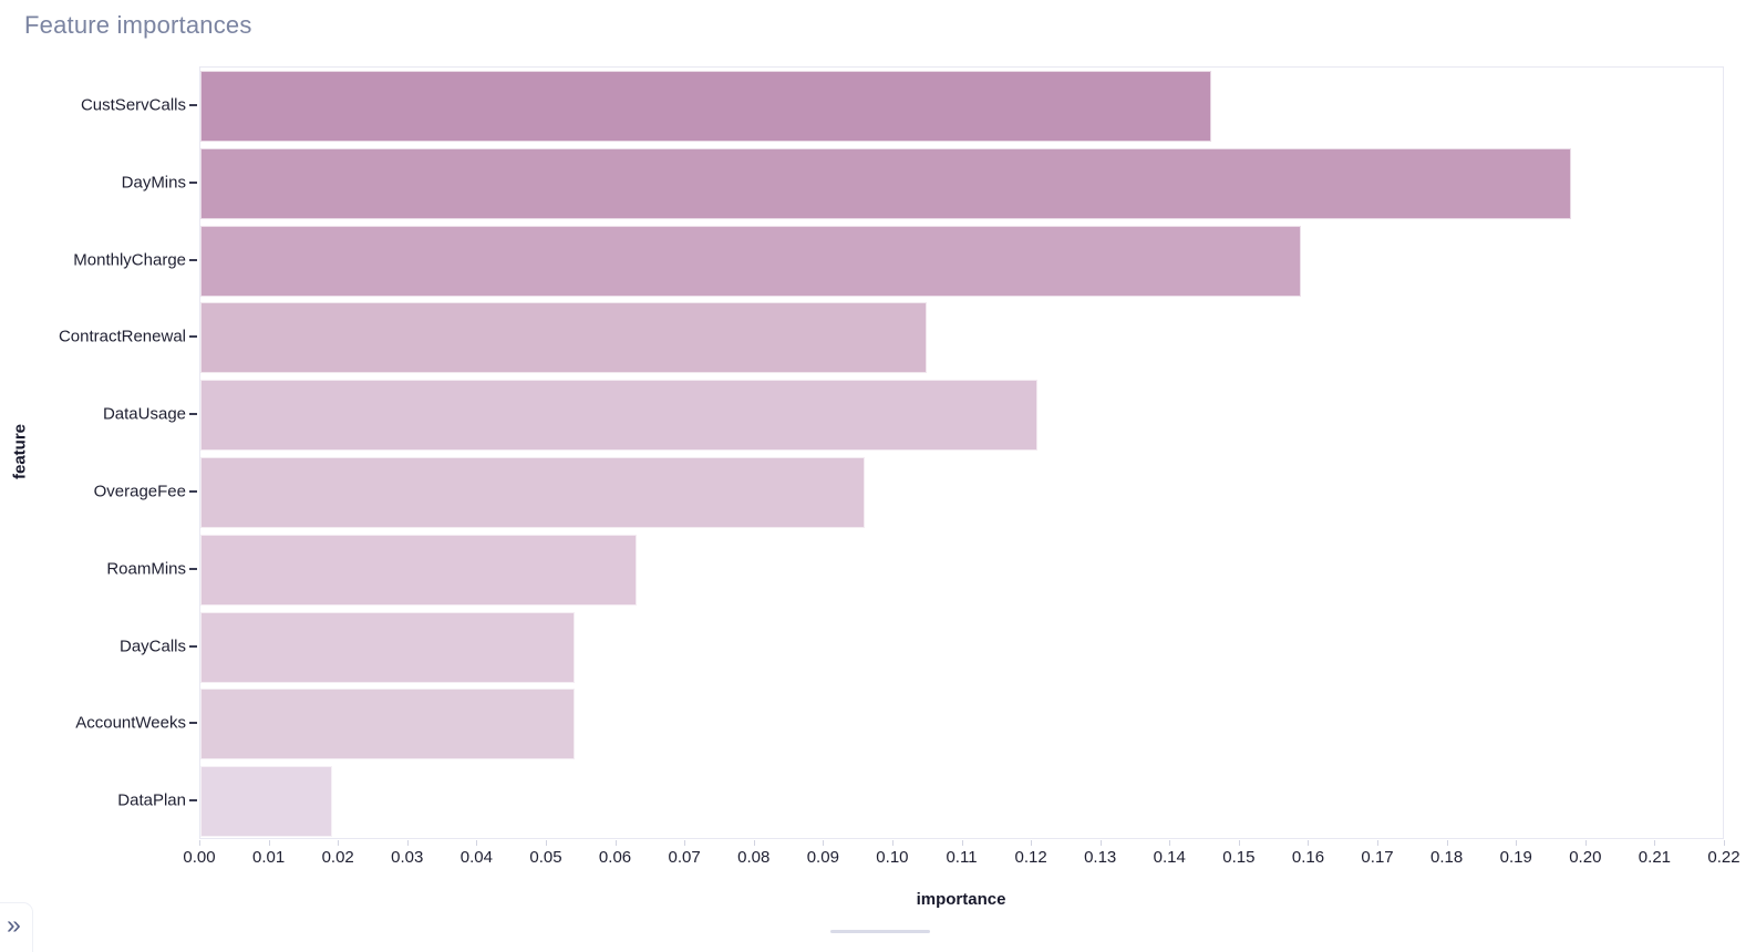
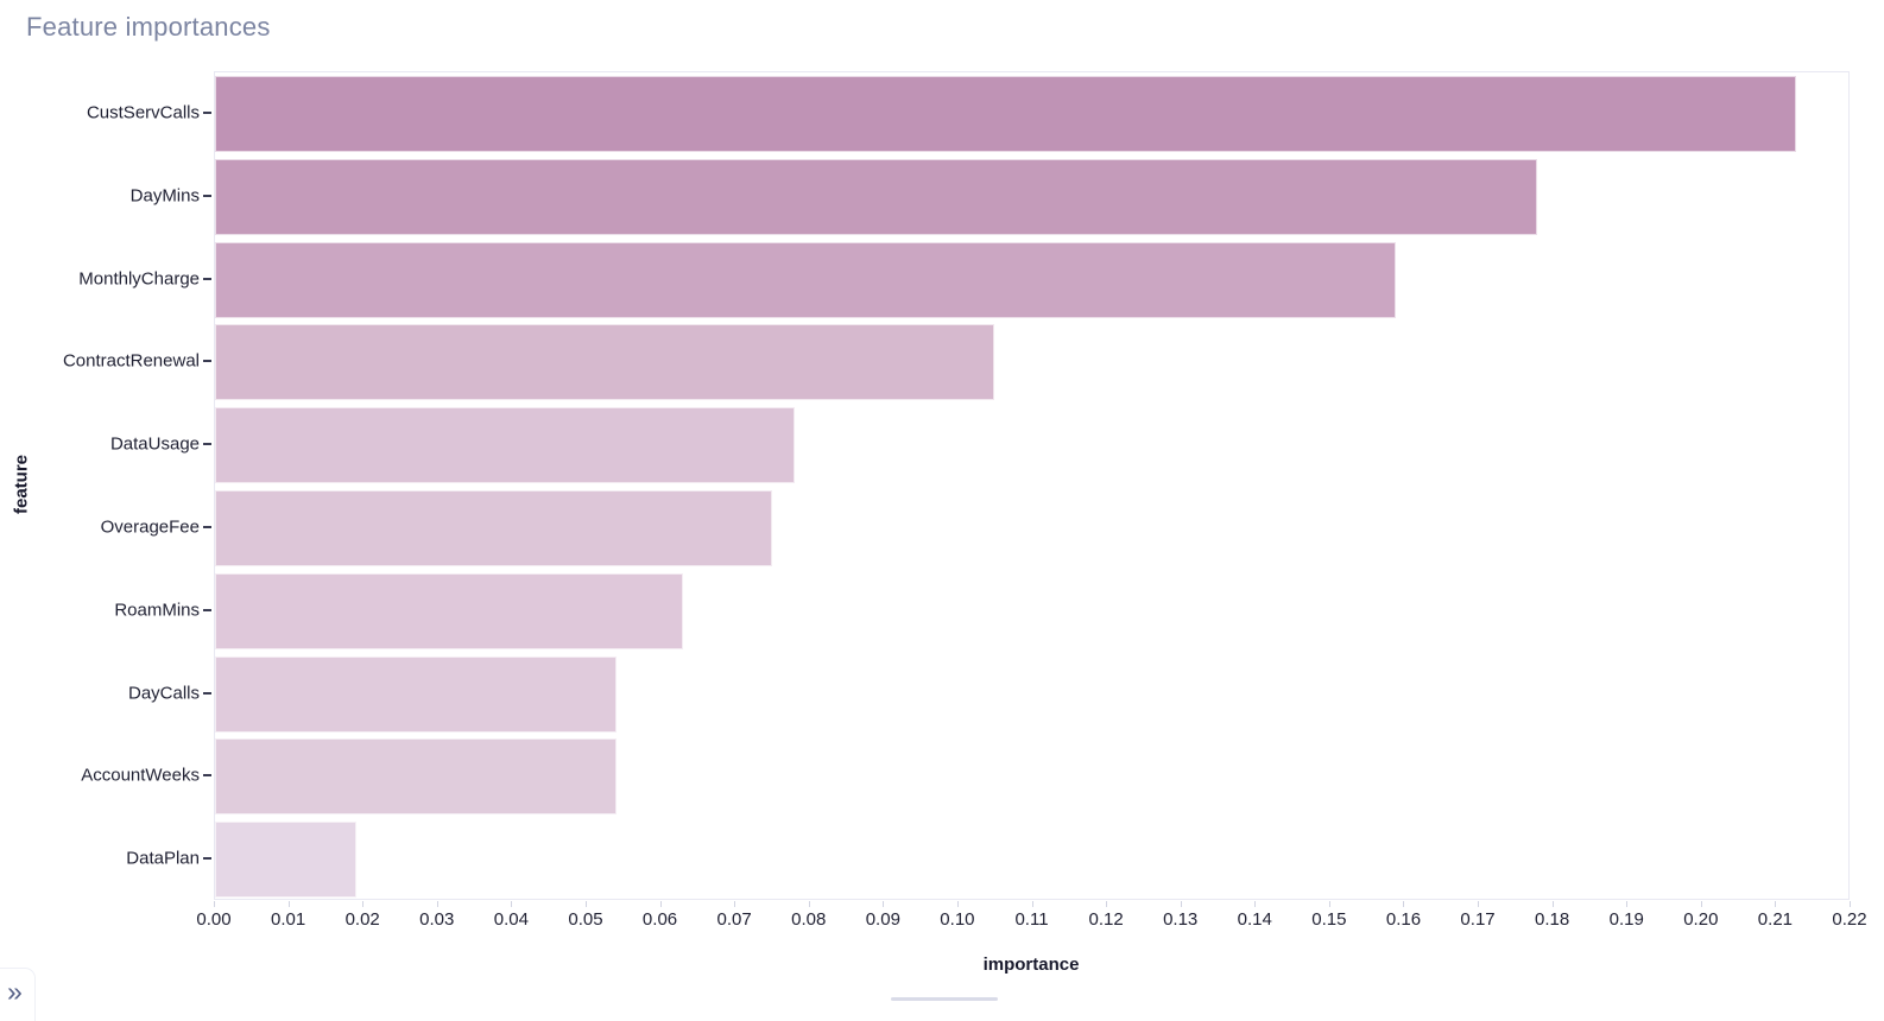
CustServCalls: 0.146 -> 0.213
DayMins: 0.198 -> 0.178
DataUsage: 0.121 -> 0.078
OverageFee: 0.096 -> 0.075
